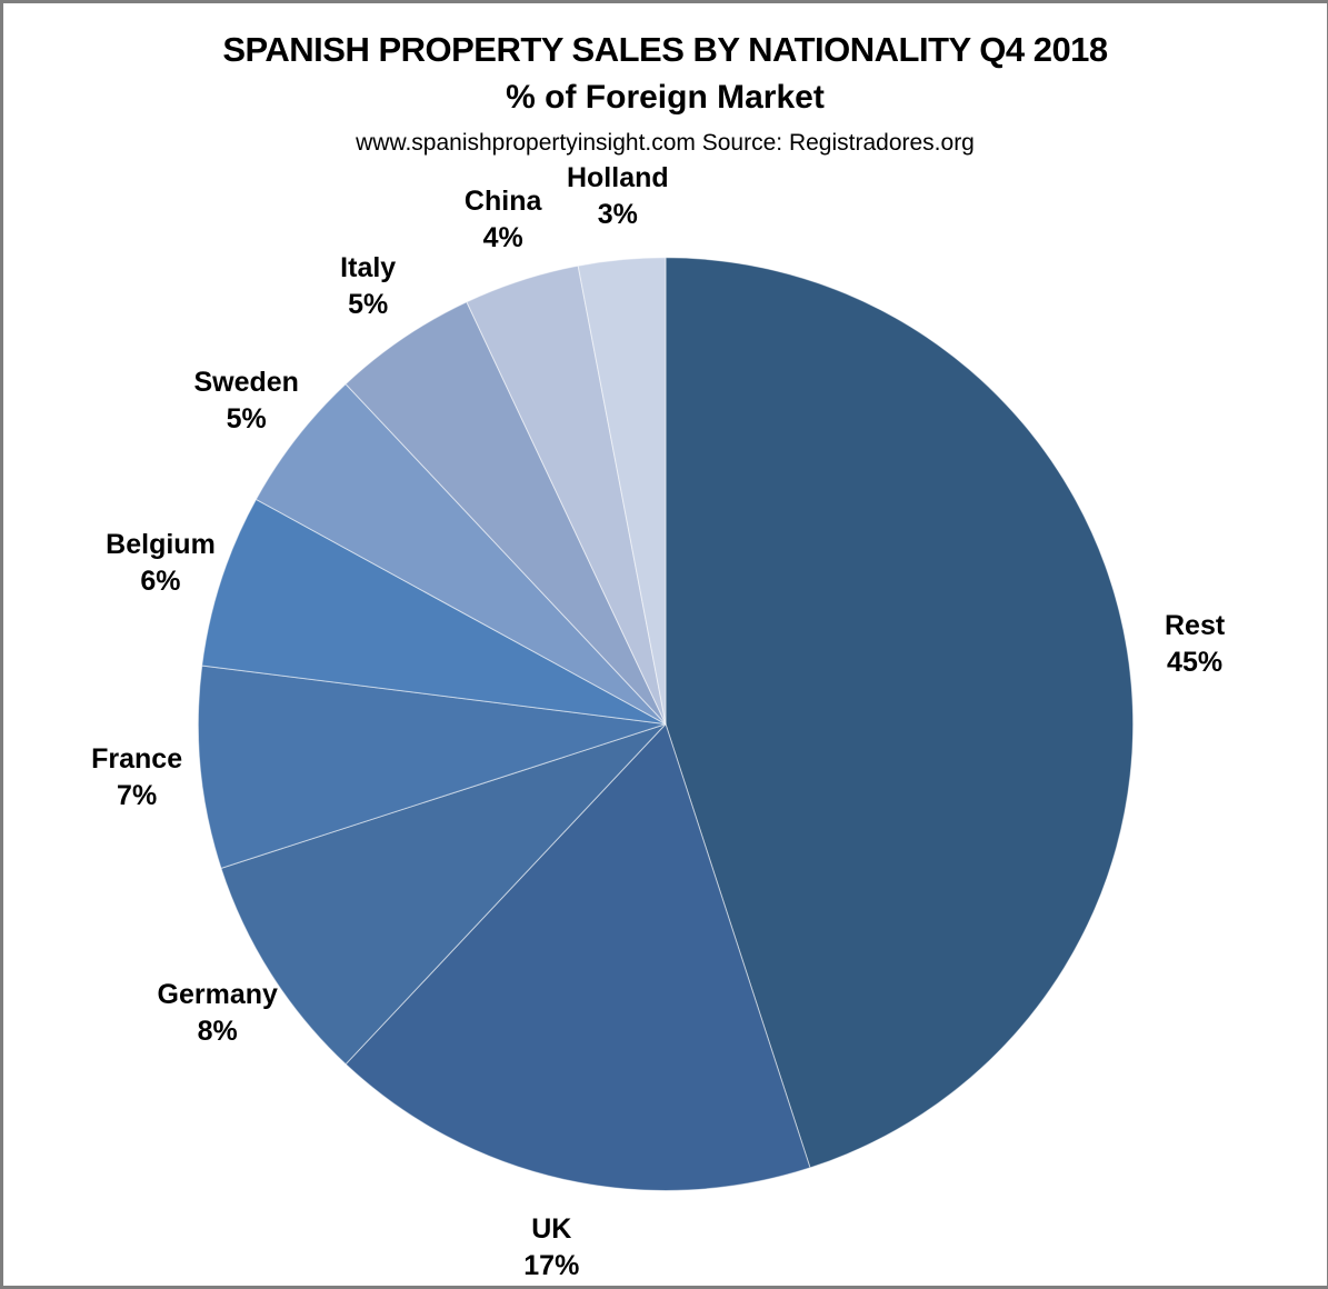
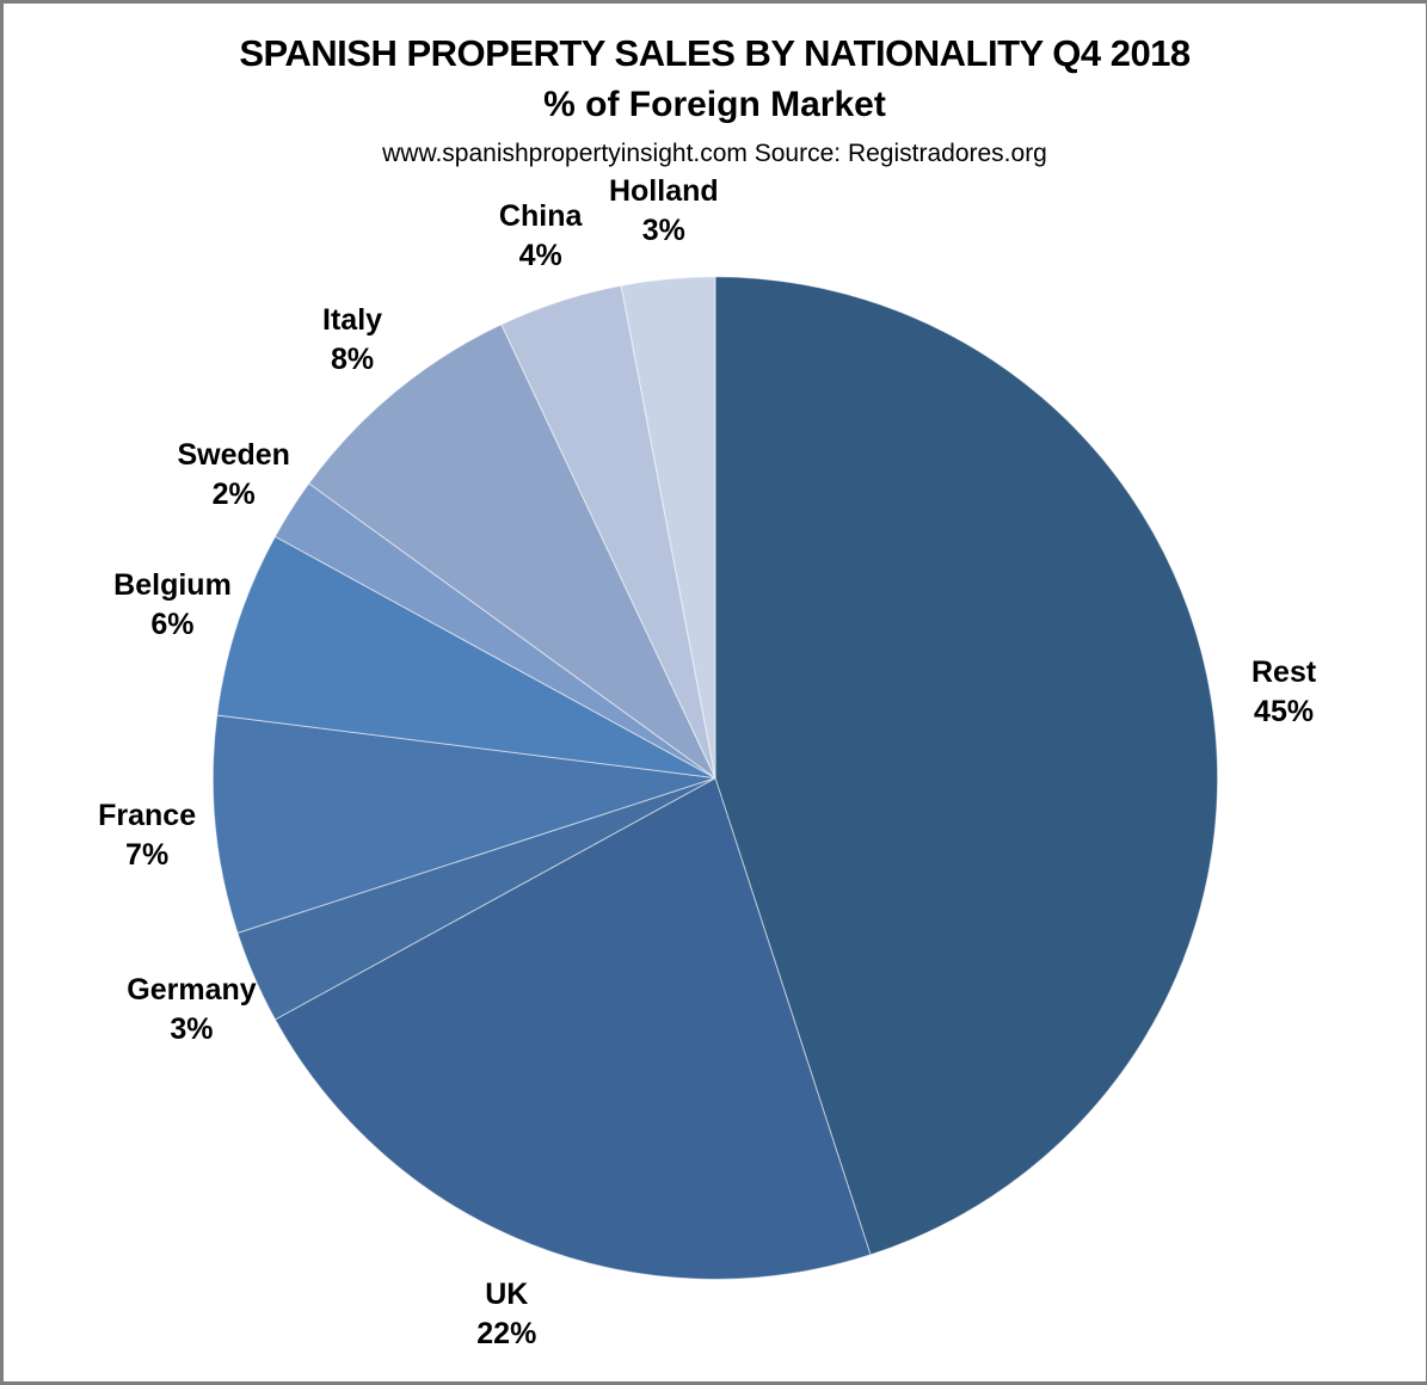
UK: 17% -> 22%
Germany: 8% -> 3%
Sweden: 5% -> 2%
Italy: 5% -> 8%
